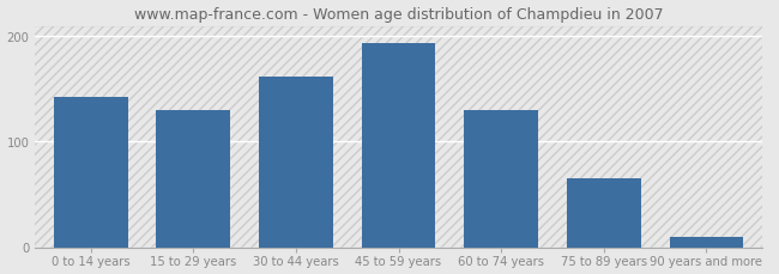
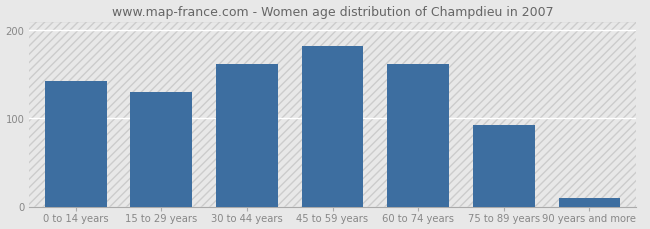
45 to 59 years: 193 -> 182
60 to 74 years: 130 -> 162
75 to 89 years: 65 -> 92
